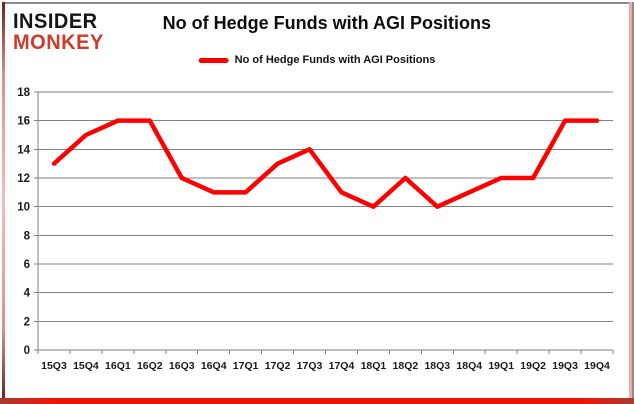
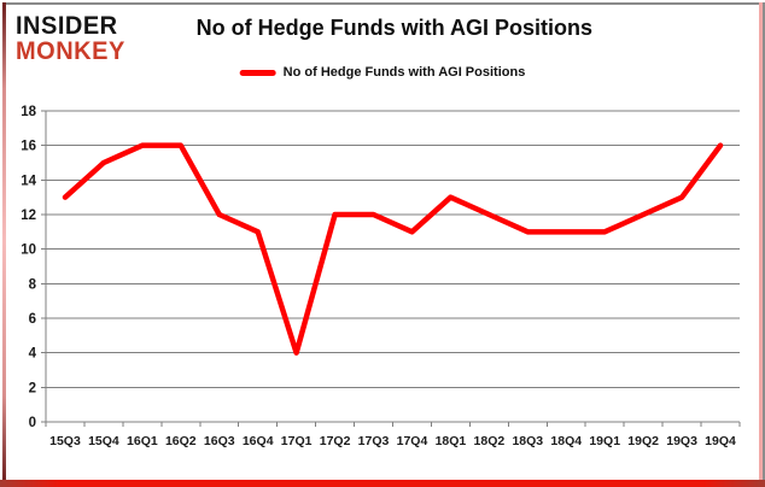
17Q1: 11 -> 4
17Q2: 13 -> 12
17Q3: 14 -> 12
18Q1: 10 -> 13
18Q3: 10 -> 11
19Q1: 12 -> 11
19Q3: 16 -> 13
